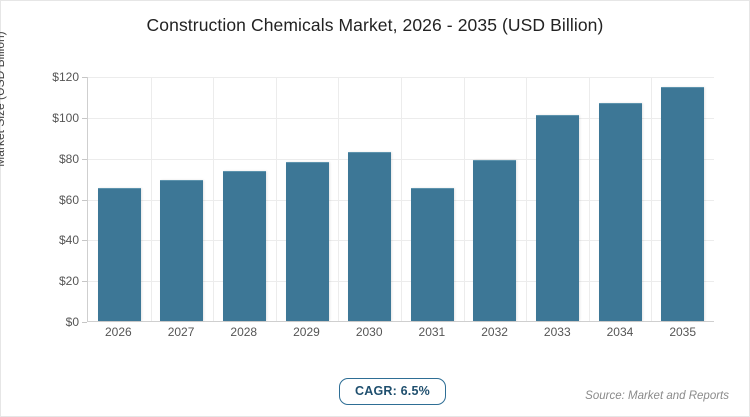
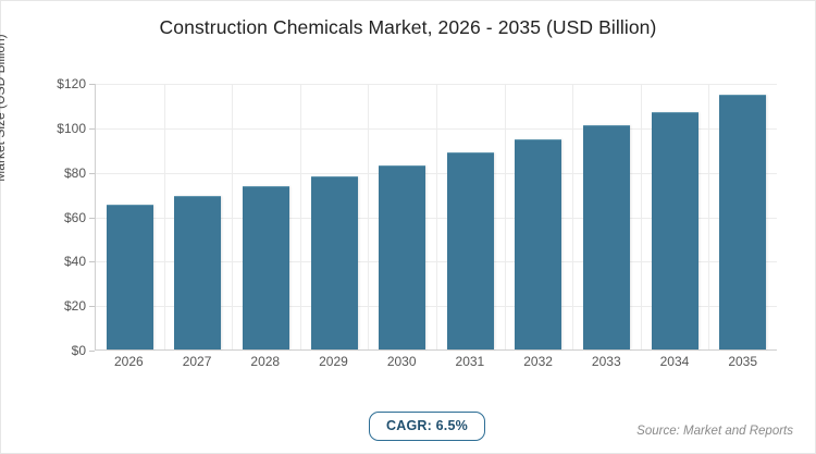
2031: $65 -> $88
2032: $79 -> $94
